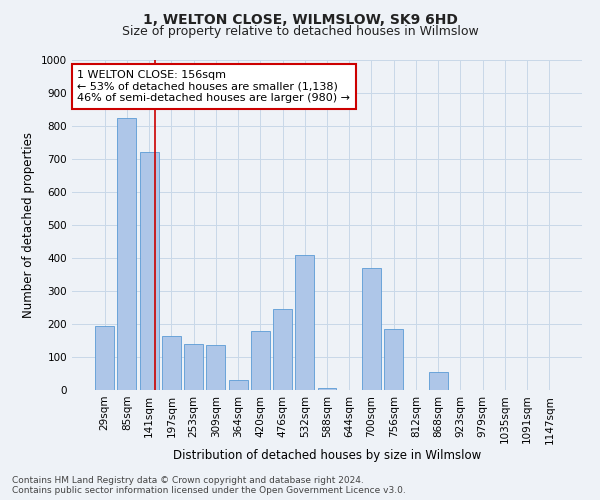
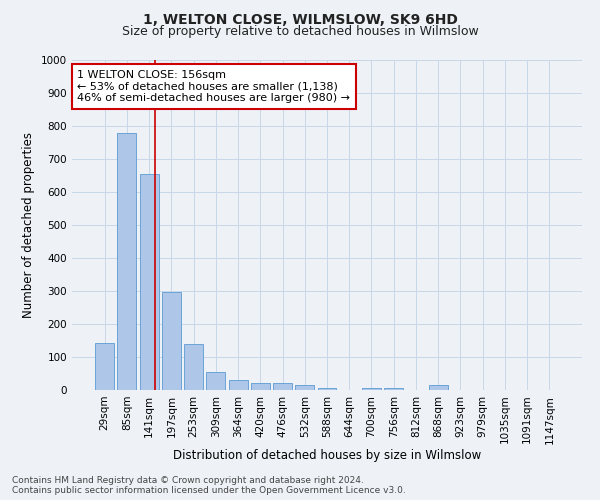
29sqm: 195 -> 143
85sqm: 825 -> 779
141sqm: 720 -> 655
197sqm: 165 -> 296
309sqm: 135 -> 56
420sqm: 180 -> 21
476sqm: 245 -> 21
532sqm: 410 -> 14
700sqm: 370 -> 7
756sqm: 185 -> 7
868sqm: 55 -> 14
